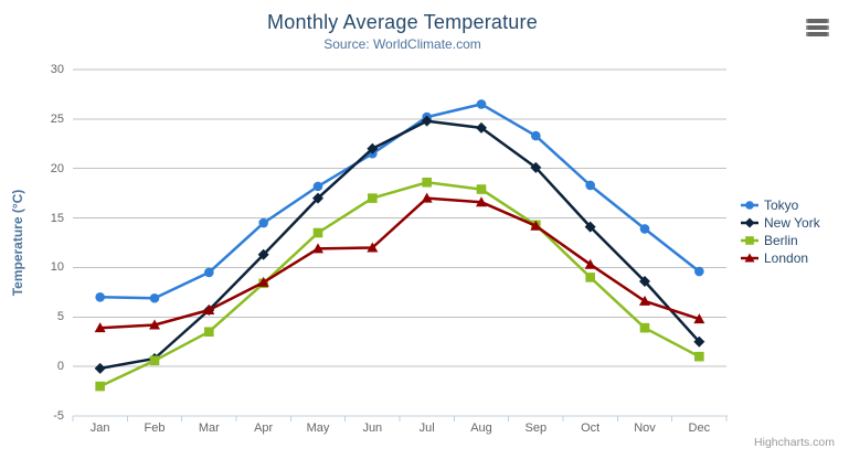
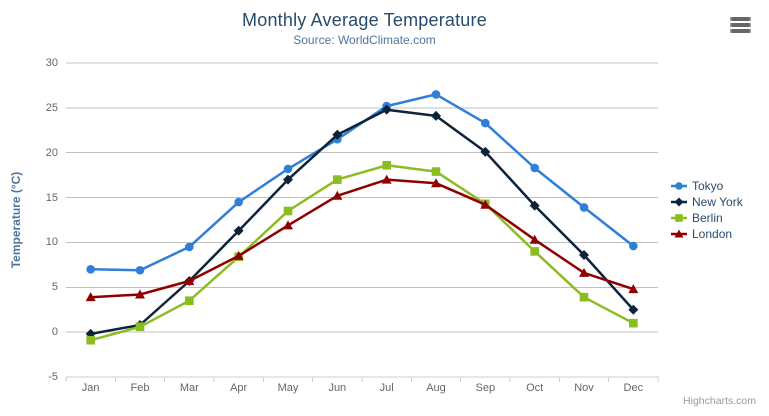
Berlin/Jan: -2 -> -1
London/Jun: 12 -> 15
